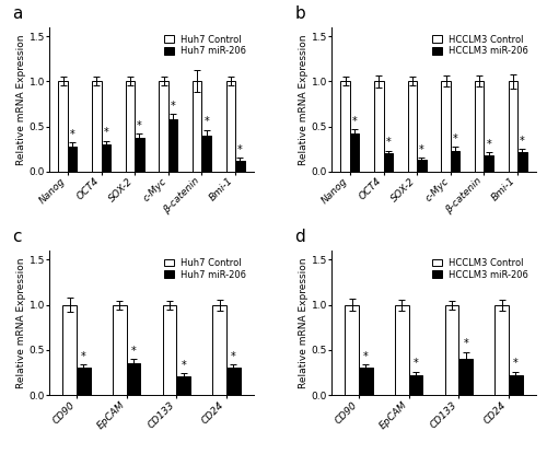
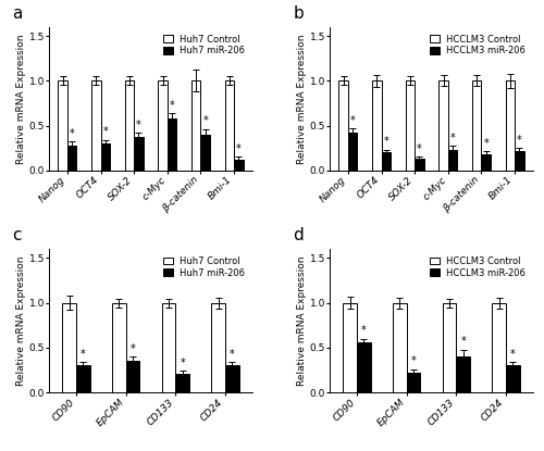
d/HCCLM3 miR-206/CD90: 0.30 -> 0.56
d/HCCLM3 miR-206/CD24: 0.22 -> 0.30
